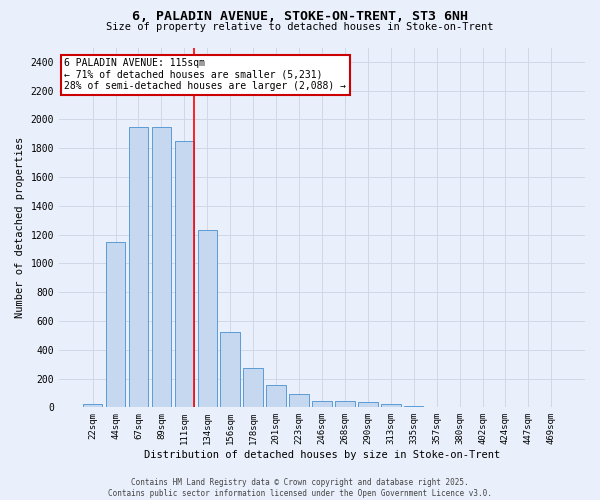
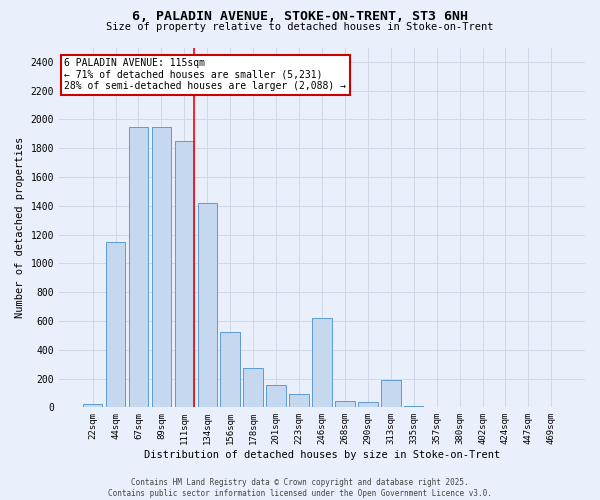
134sqm: 1230 -> 1420
246sqm: 40 -> 620
313sqm: 20 -> 190
